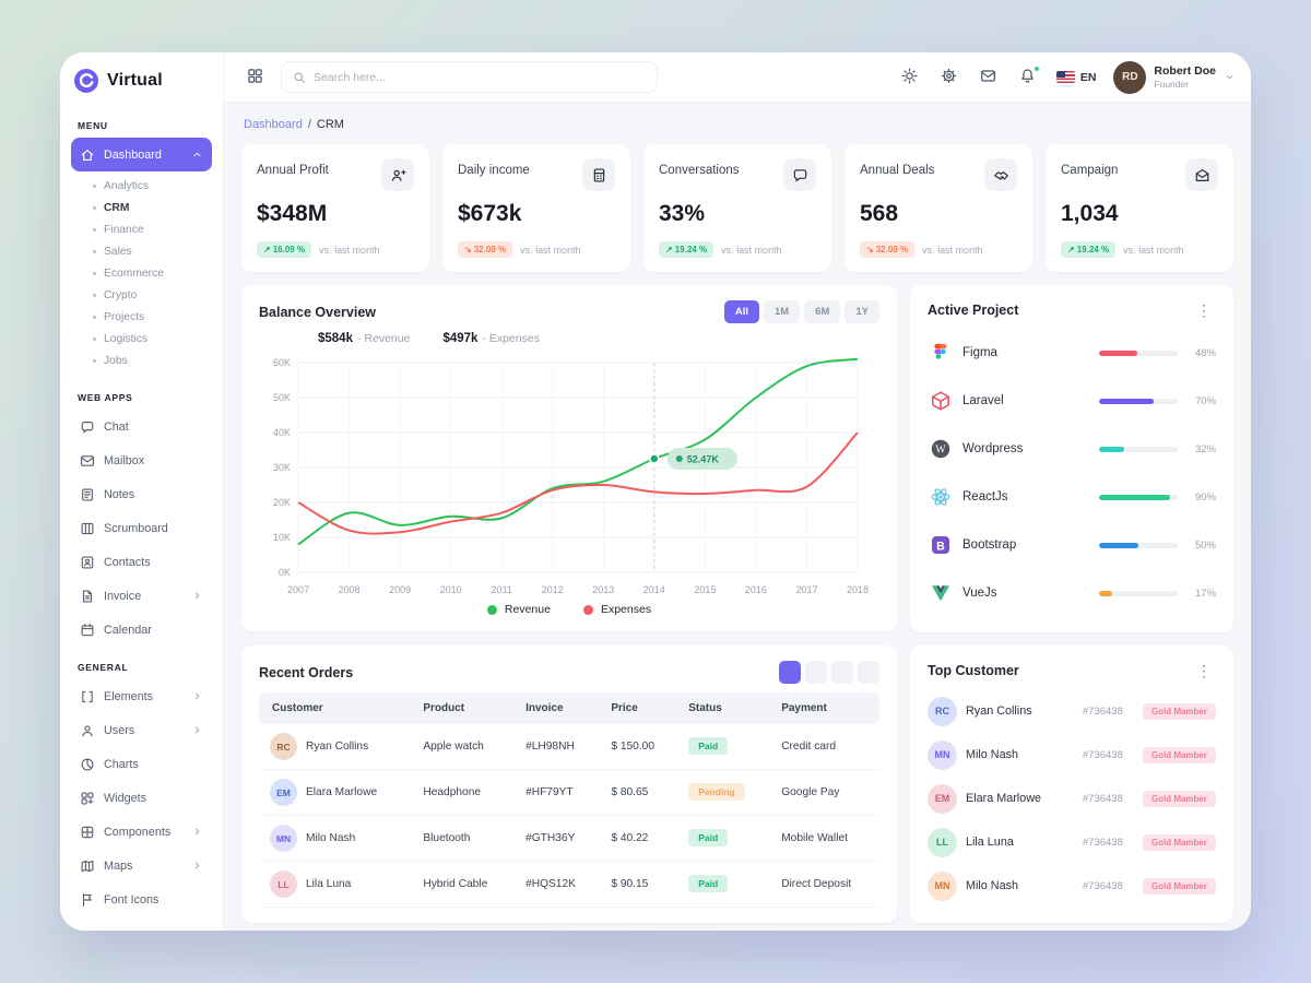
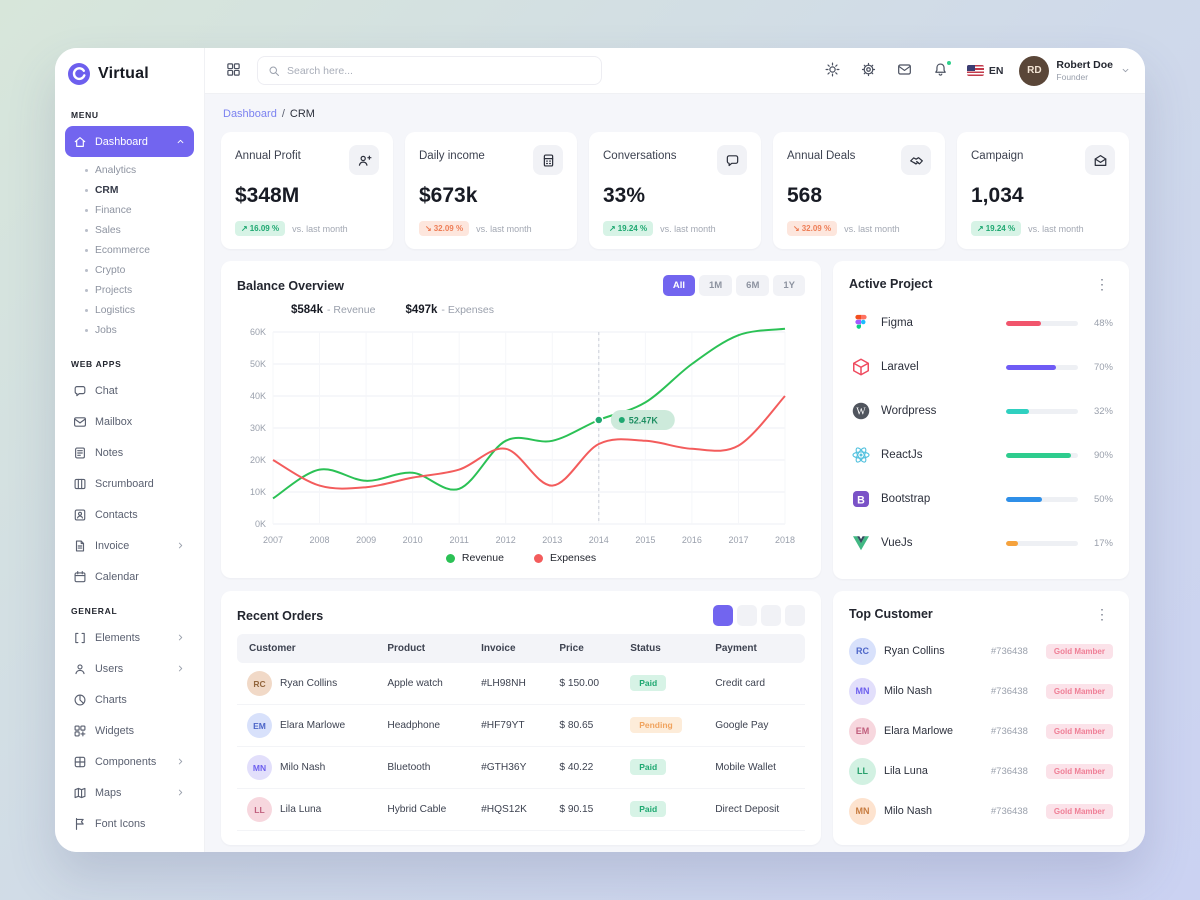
Revenue/2011: 16K -> 11K
Revenue/2012: 24K -> 26K
Expenses/2013: 25K -> 12K
Expenses/2014: 23K -> 25K
Expenses/2015: 22K -> 26K
